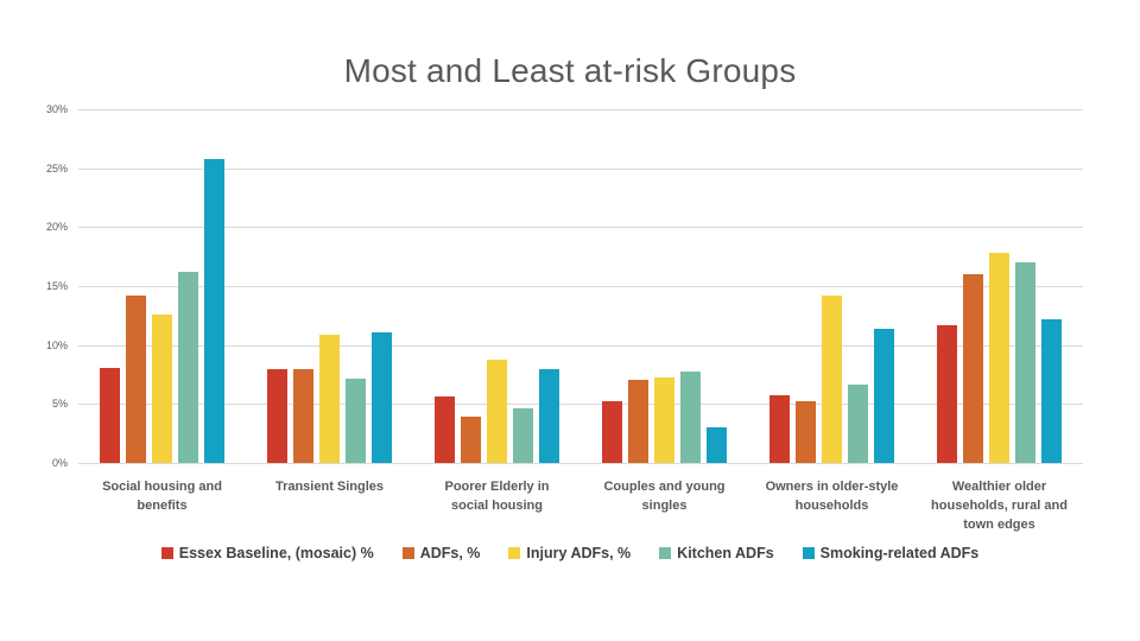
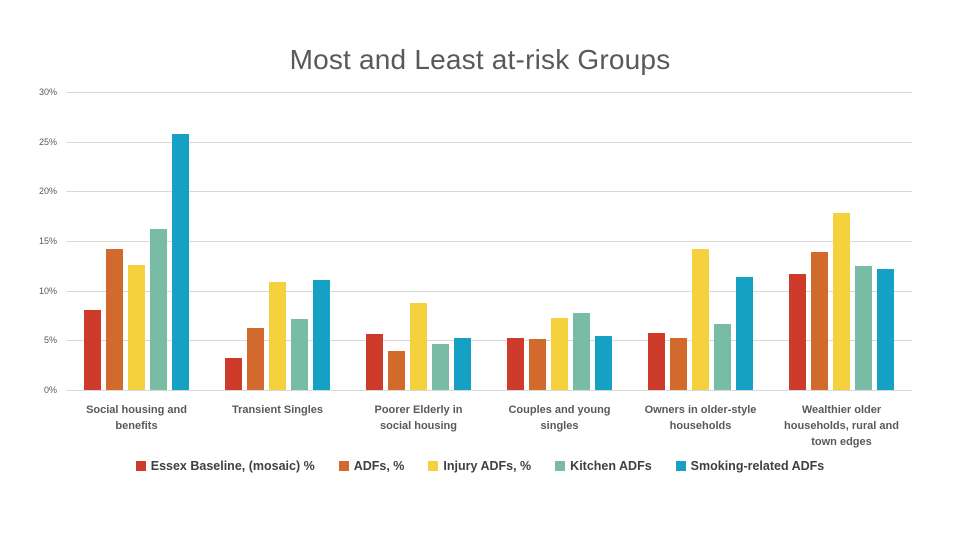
Essex Baseline, (mosaic) %/Transient Singles: 8% -> 3%
ADFs, %/Transient Singles: 8% -> 6%
Smoking-related ADFs/Poorer Elderly in social housing: 8% -> 5%
ADFs, %/Couples and young singles: 7% -> 5%
Smoking-related ADFs/Couples and young singles: 3% -> 5%
ADFs, %/Wealthier older households, rural and town edges: 16% -> 14%
Kitchen ADFs/Wealthier older households, rural and town edges: 17% -> 12%
